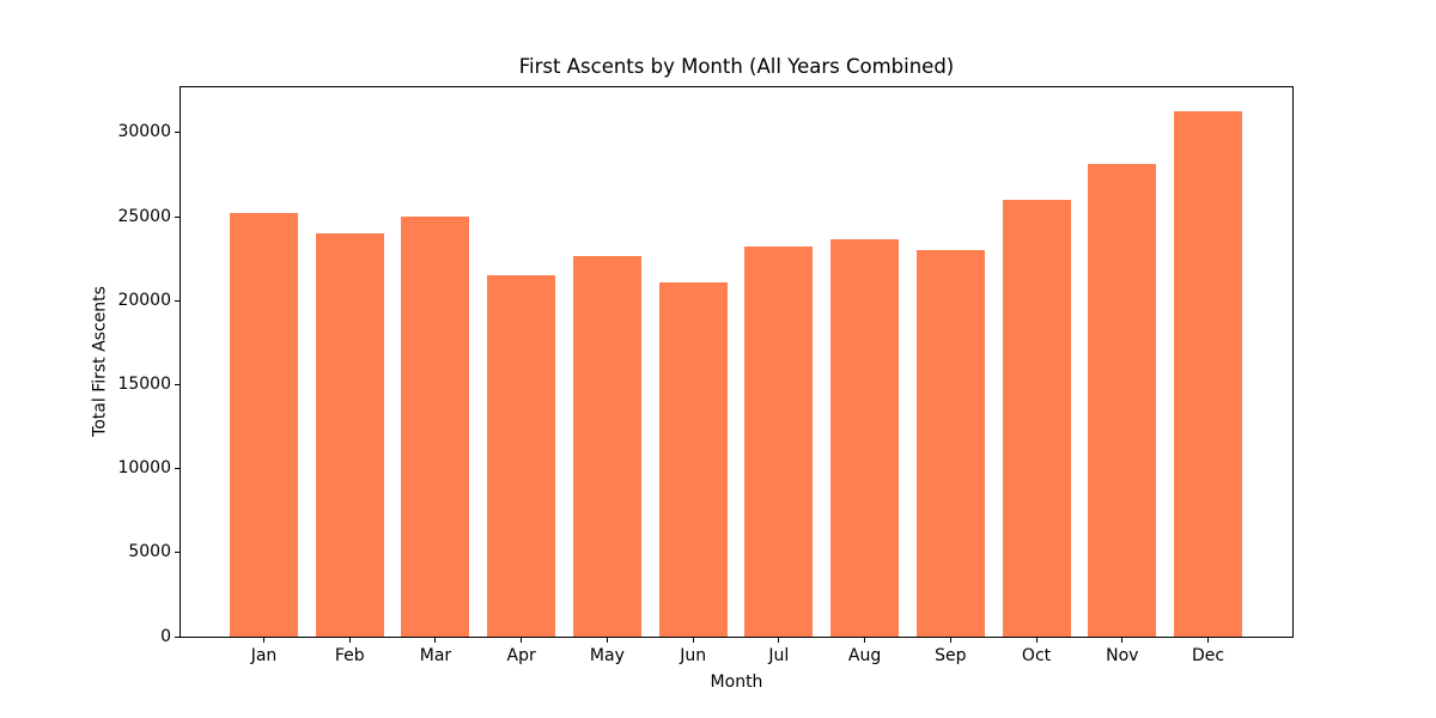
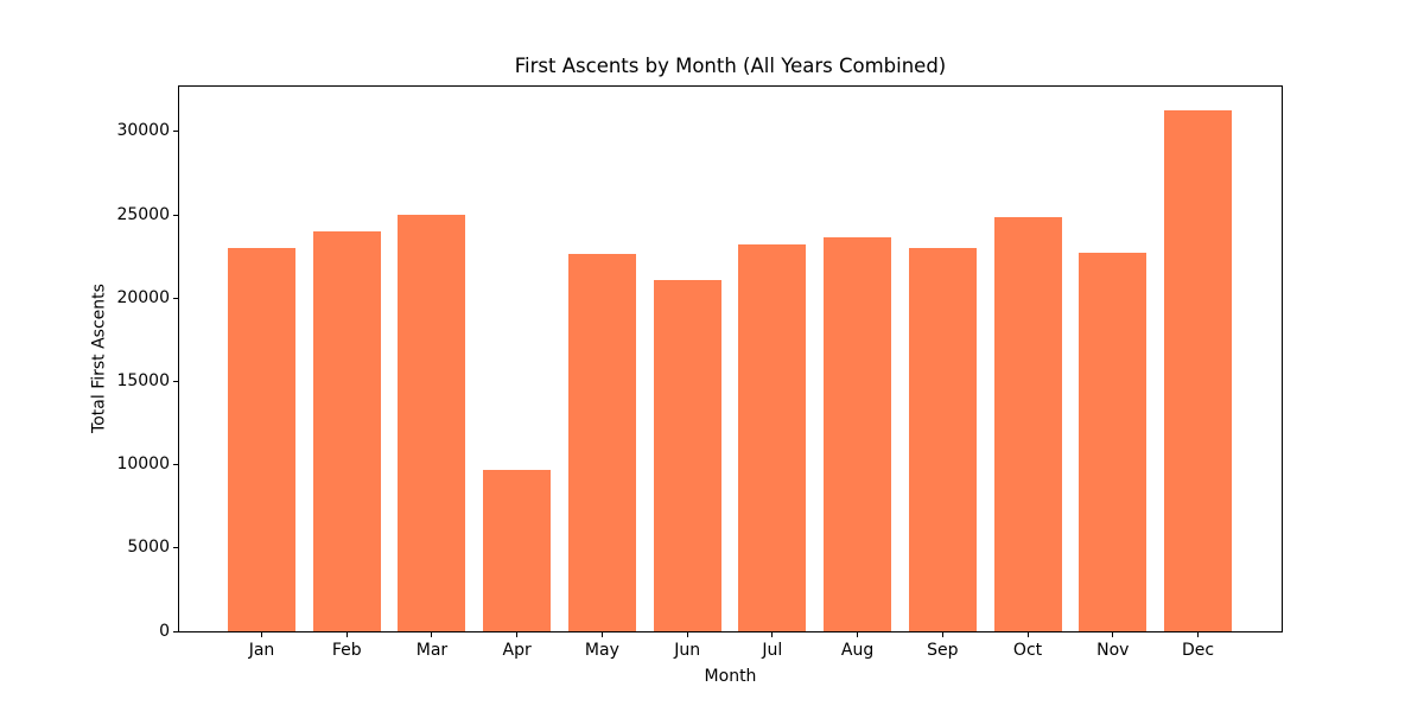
Jan: 25200 -> 23000
Apr: 21500 -> 9700
Oct: 26000 -> 24900
Nov: 28200 -> 22700
